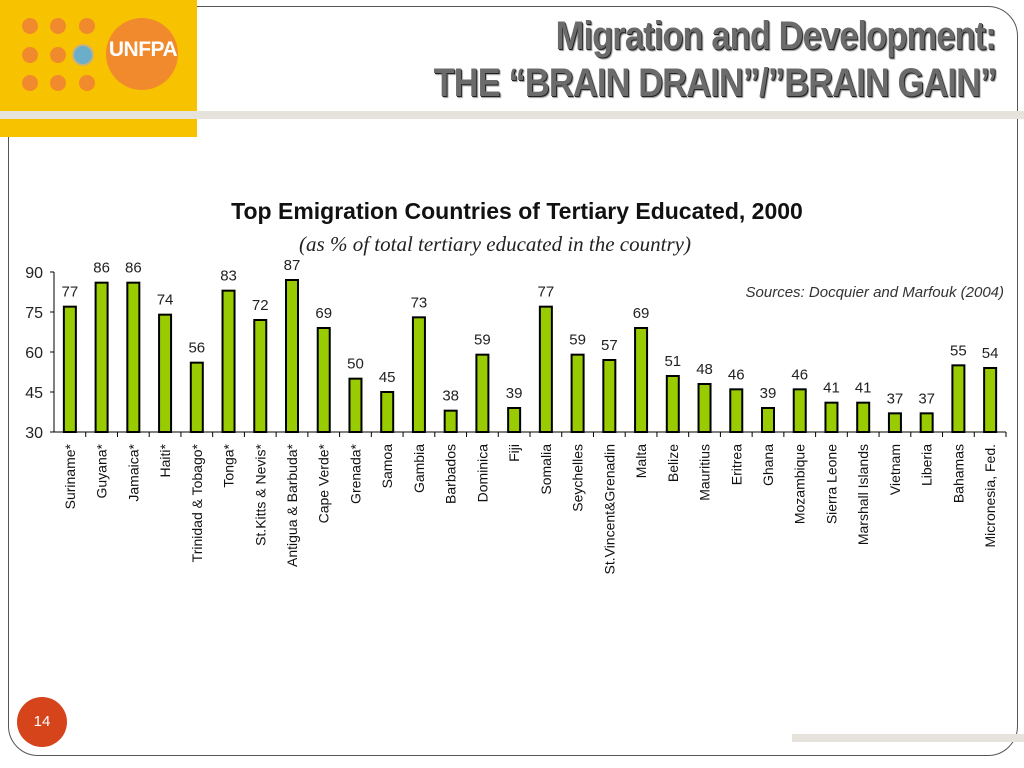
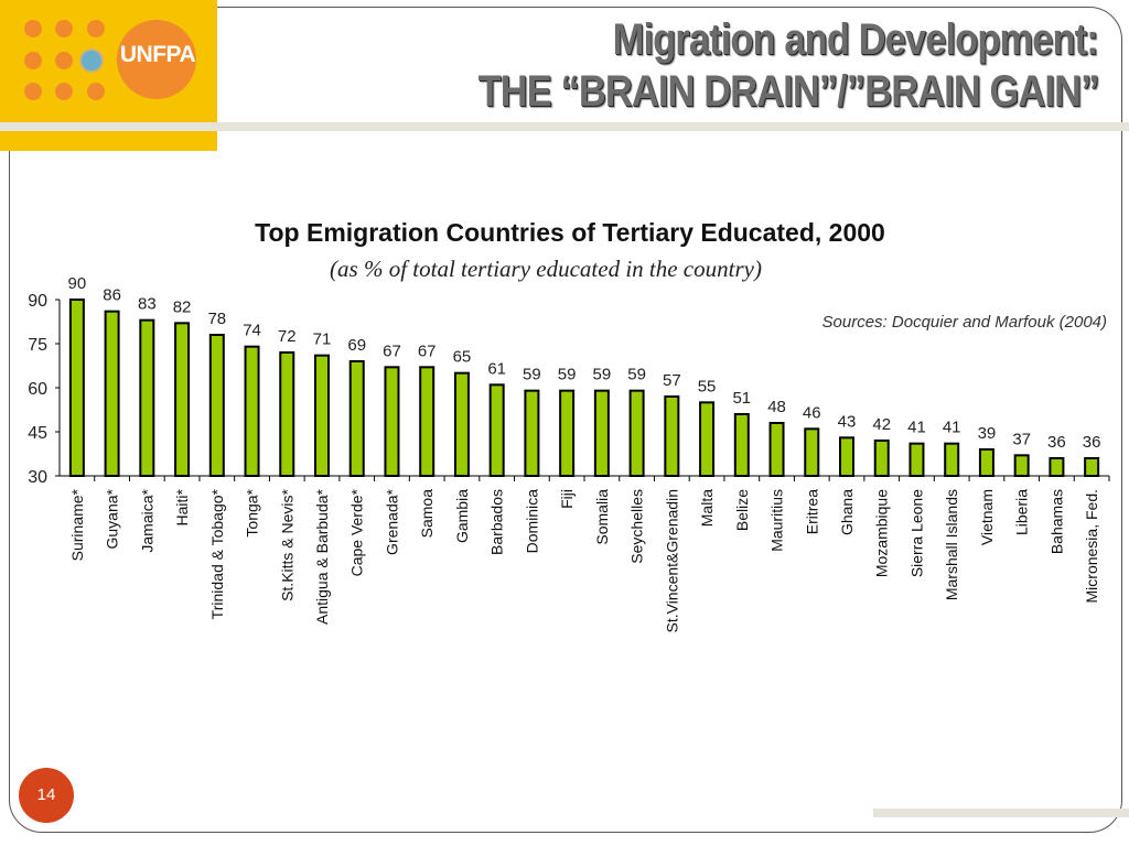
Suriname*: 77 -> 90
Jamaica*: 86 -> 83
Haiti*: 74 -> 82
Trinidad & Tobago*: 56 -> 78
Tonga*: 83 -> 74
Antigua & Barbuda*: 87 -> 71
Grenada*: 50 -> 67
Samoa: 45 -> 67
Gambia: 73 -> 65
Barbados: 38 -> 61
Fiji: 39 -> 59
Somalia: 77 -> 59
Malta: 69 -> 55
Ghana: 39 -> 43
Mozambique: 46 -> 42
Vietnam: 37 -> 39
Bahamas: 55 -> 36
Micronesia, Fed.: 54 -> 36
